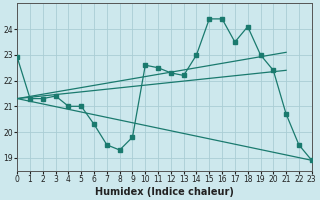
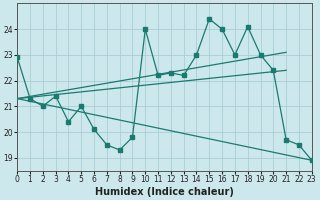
2: 21.3 -> 21.0
4: 21.0 -> 20.4
6: 20.3 -> 20.1
10: 22.6 -> 24.0
11: 22.5 -> 22.2
16: 24.4 -> 24.0
17: 23.5 -> 23.0
21: 20.7 -> 19.7
